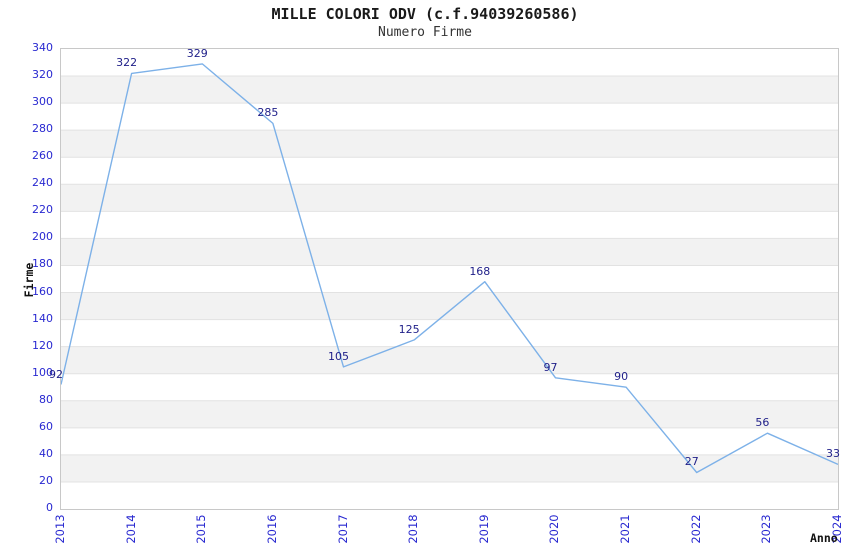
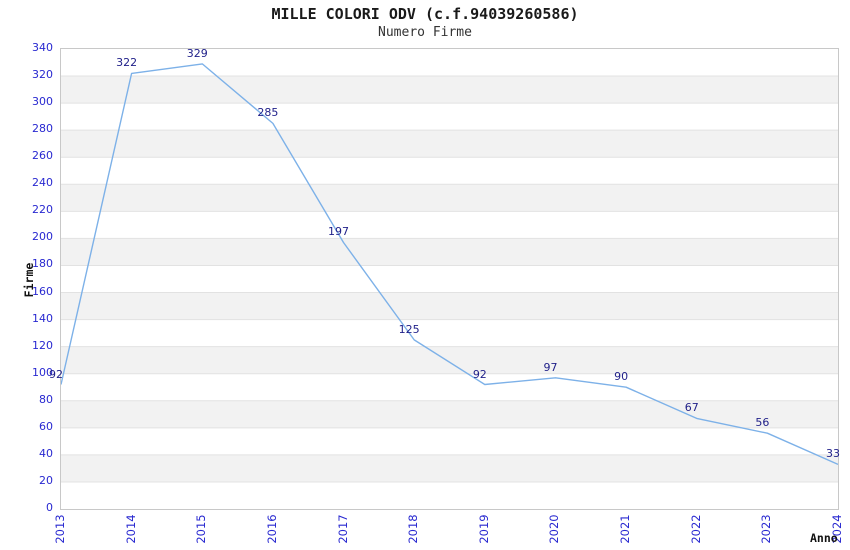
2017: 105 -> 197
2019: 168 -> 92
2022: 27 -> 67
